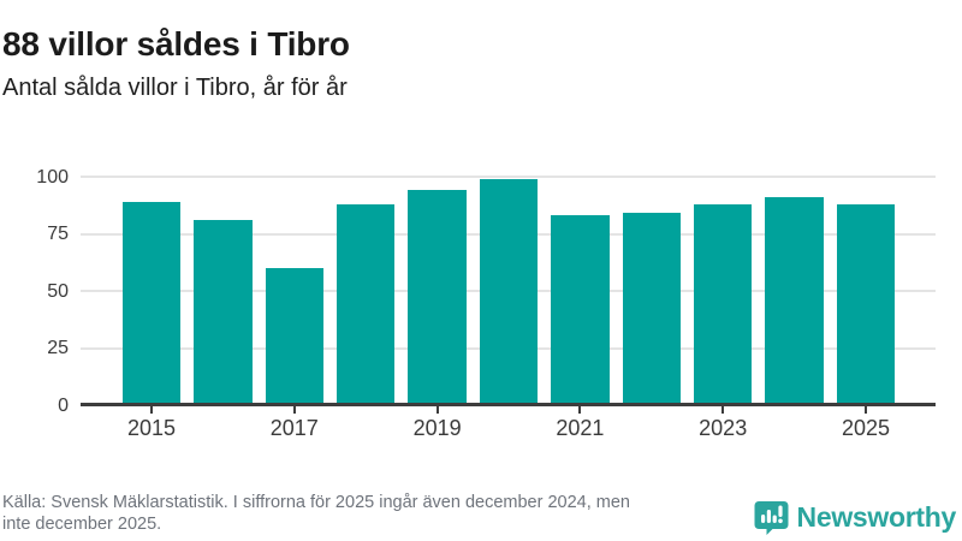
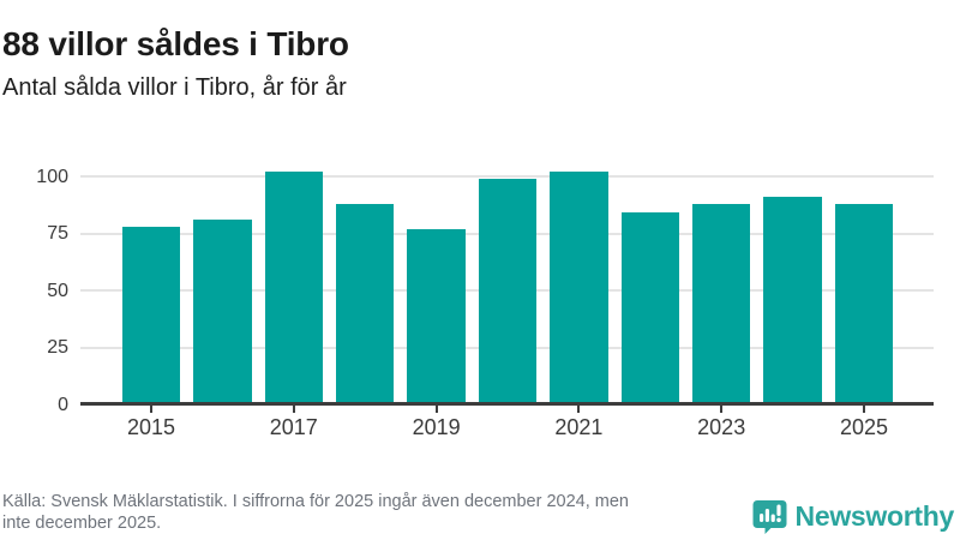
2015: 89 -> 78
2017: 60 -> 102
2019: 94 -> 77
2021: 83 -> 102
